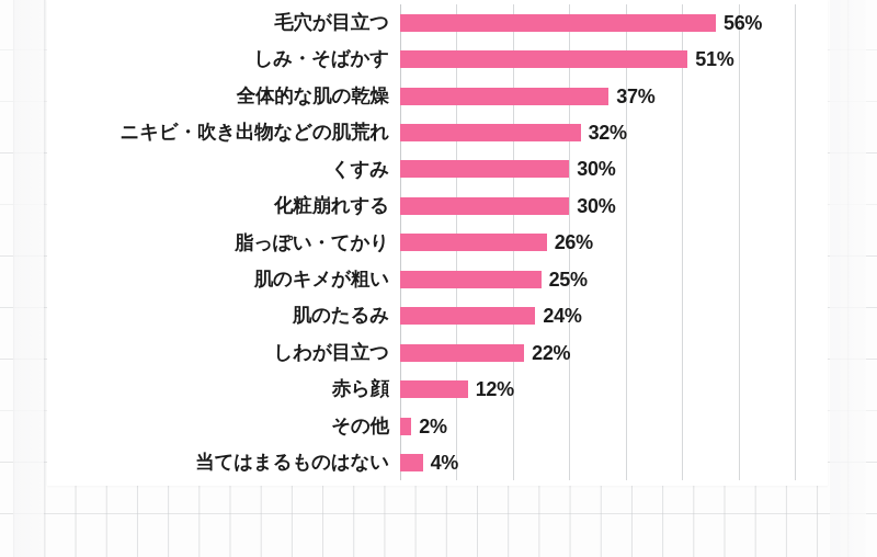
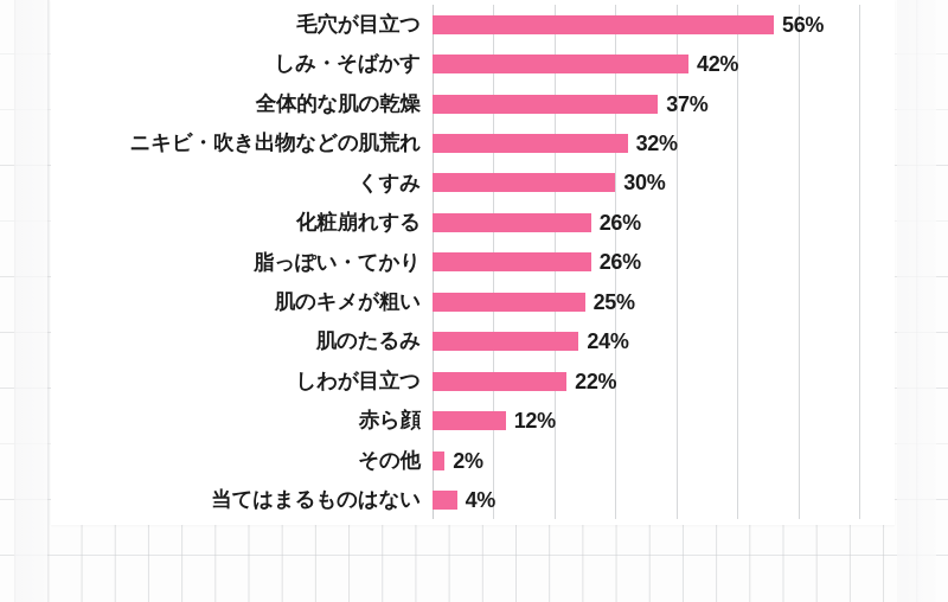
しみ・そばかす: 51% -> 42%
化粧崩れする: 30% -> 26%
